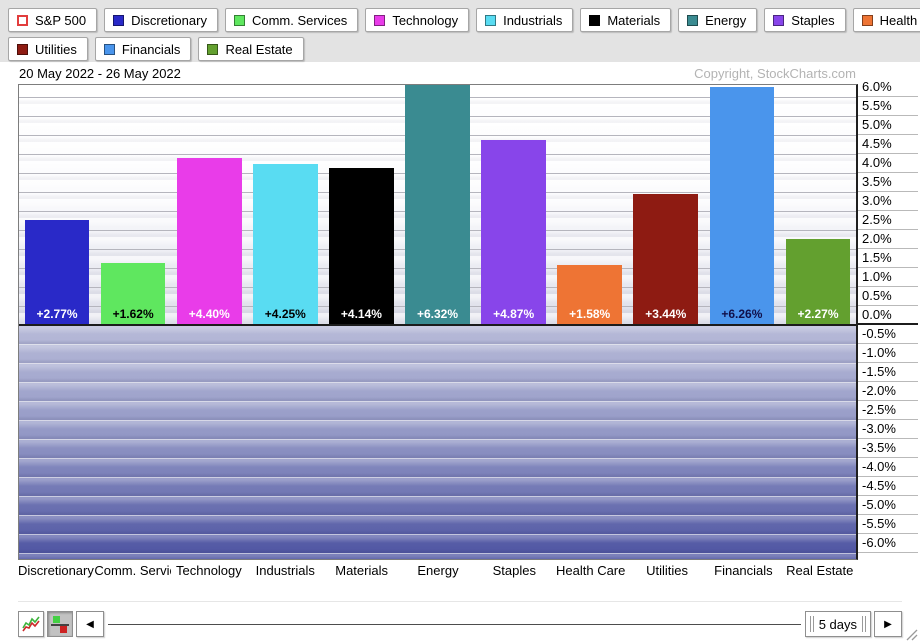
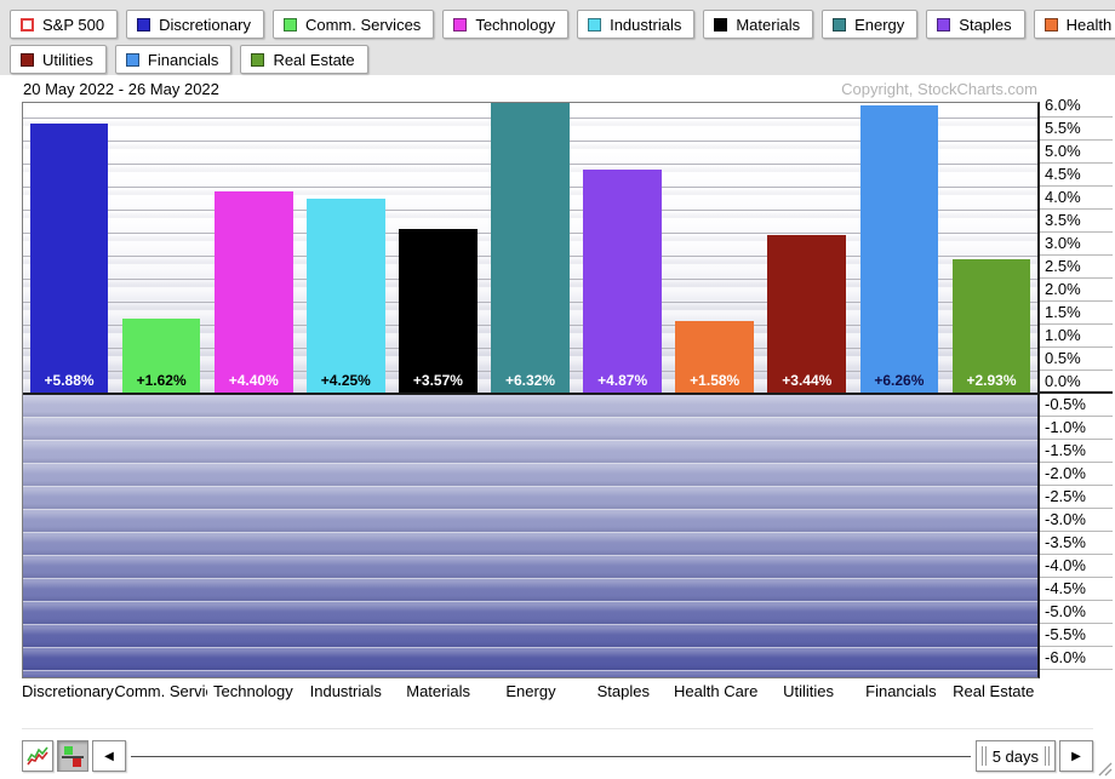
Discretionary: +2.77% -> +5.88%
Materials: +4.14% -> +3.57%
Real Estate: +2.27% -> +2.93%
